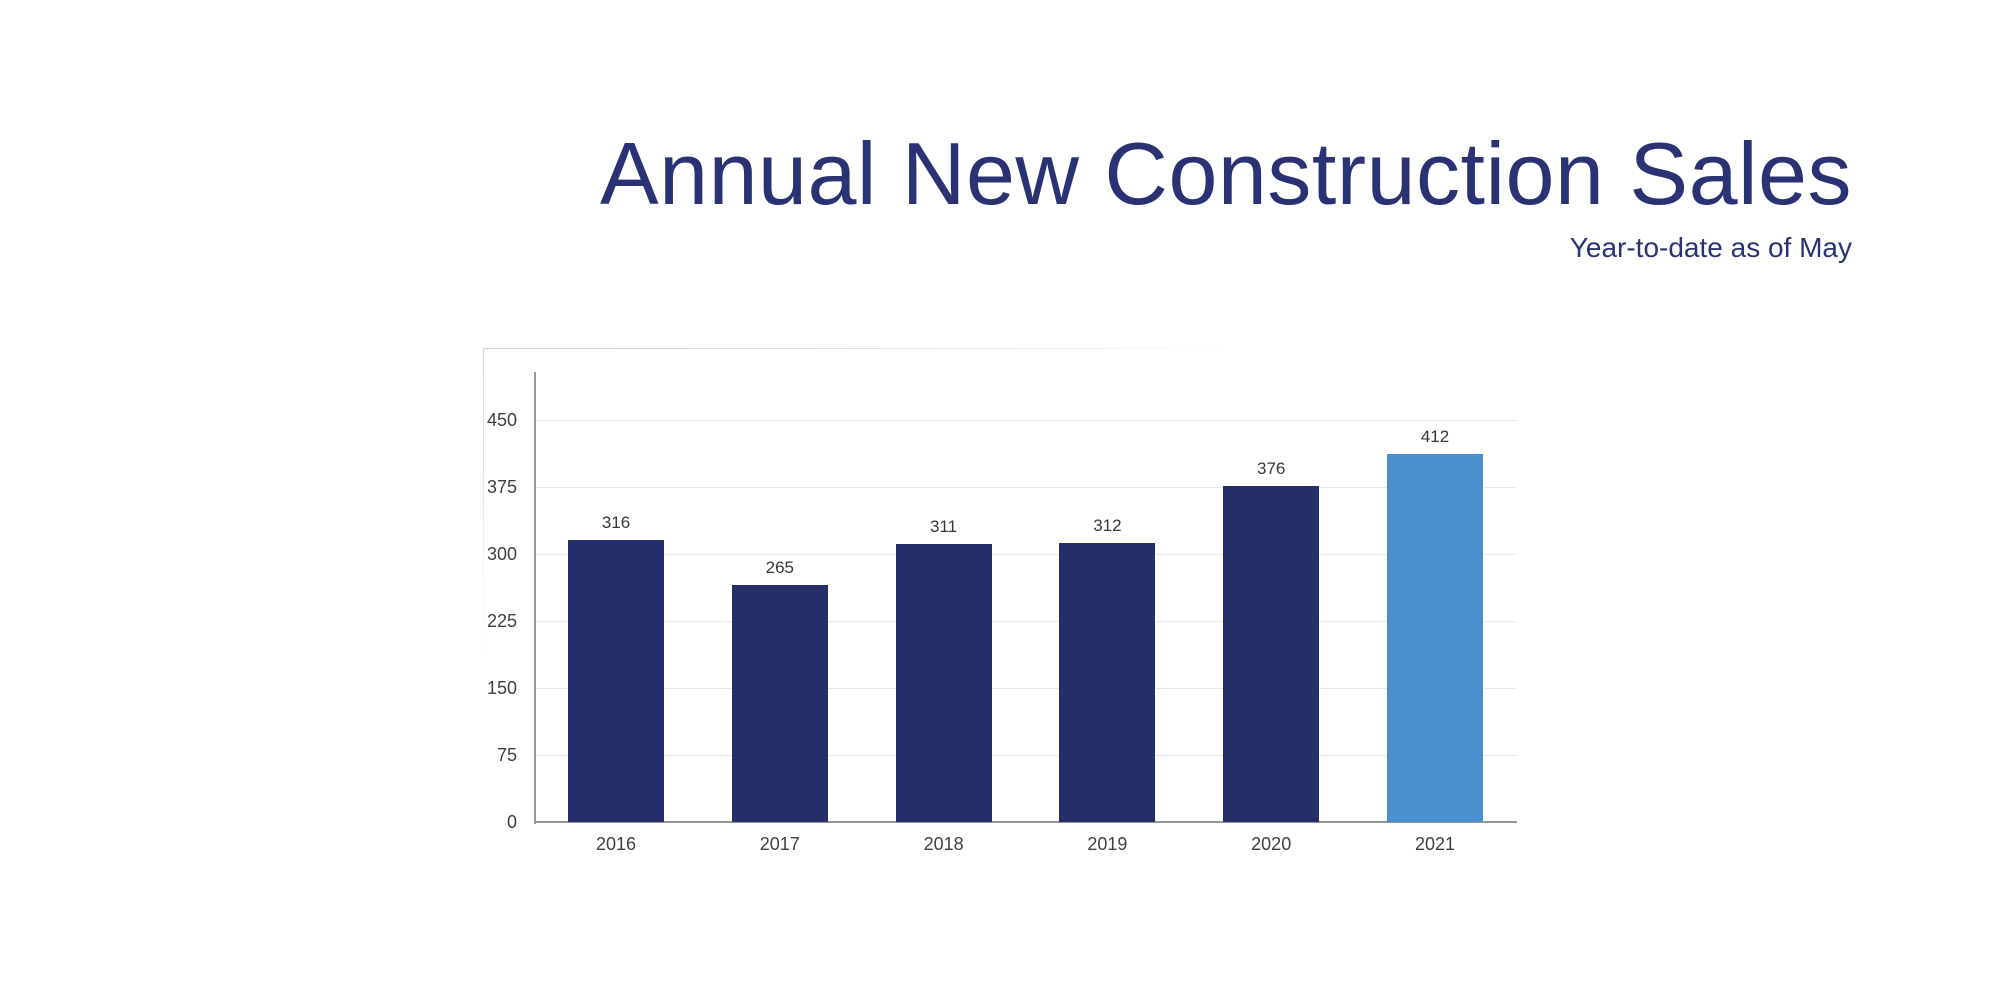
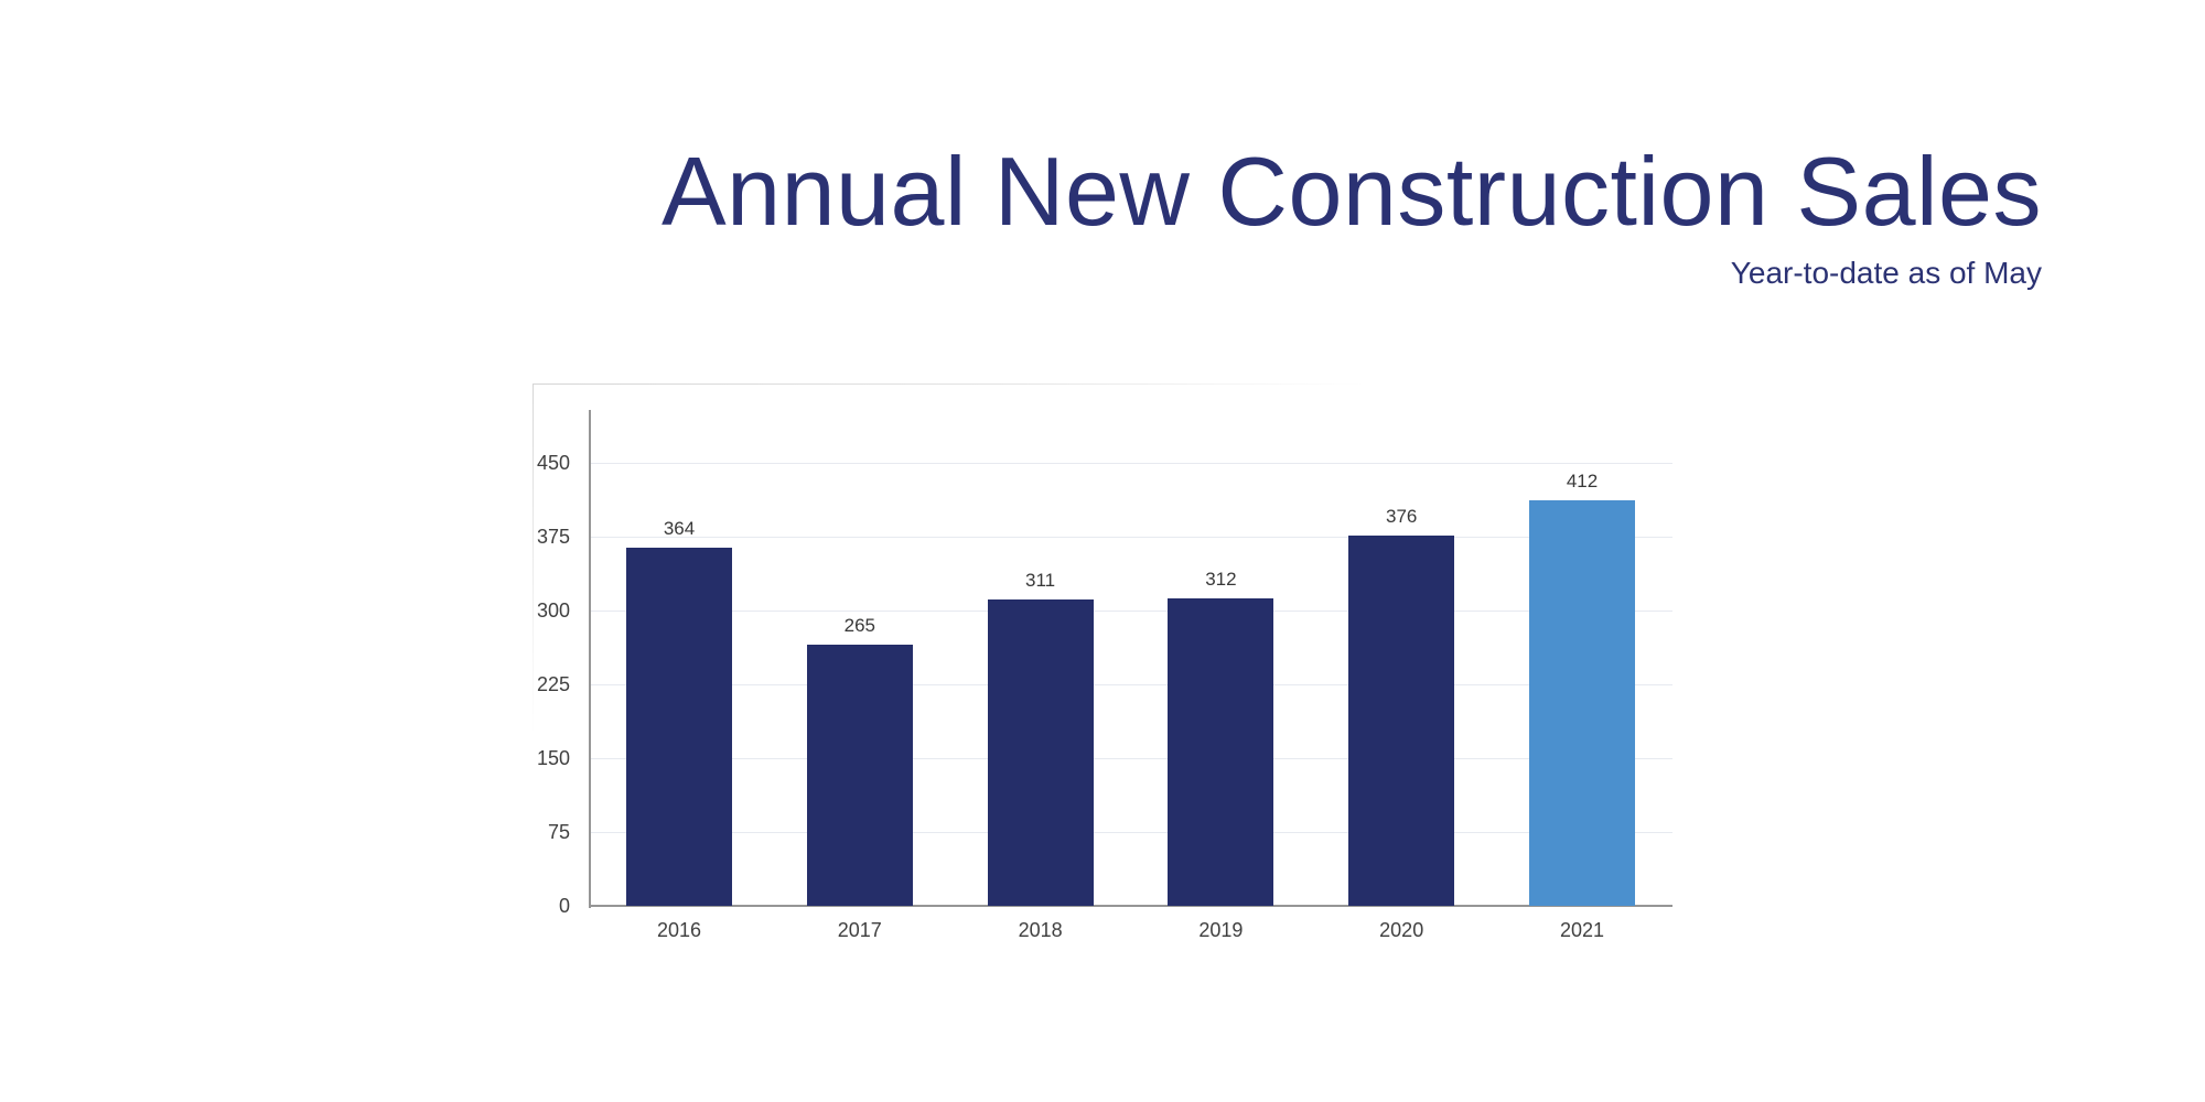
2016: 316 -> 364
